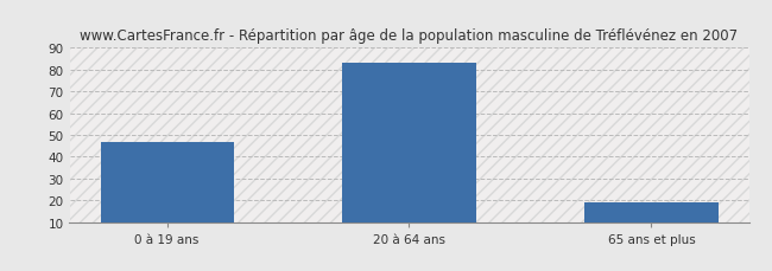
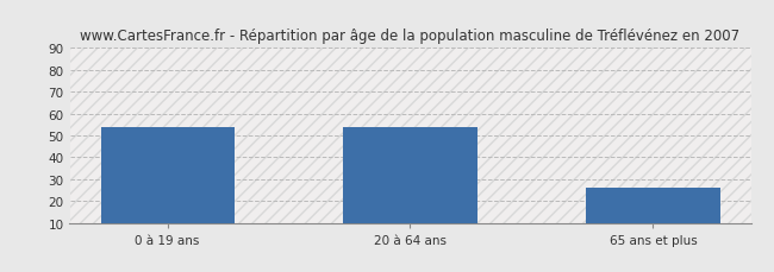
0 à 19 ans: 47 -> 54
20 à 64 ans: 83 -> 54
65 ans et plus: 19 -> 26
